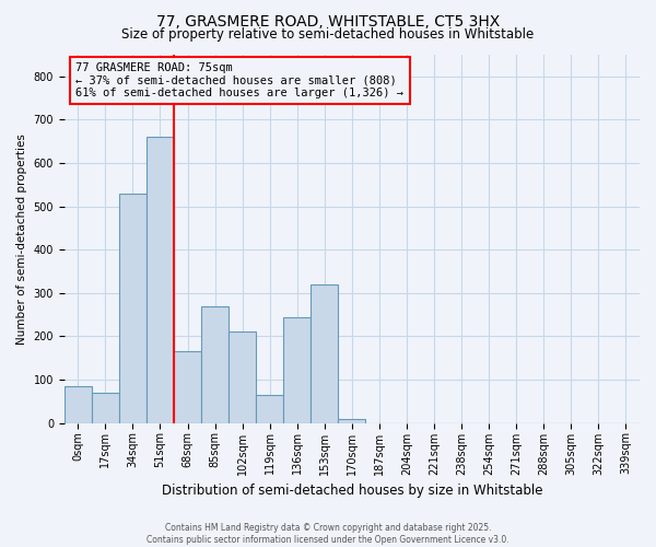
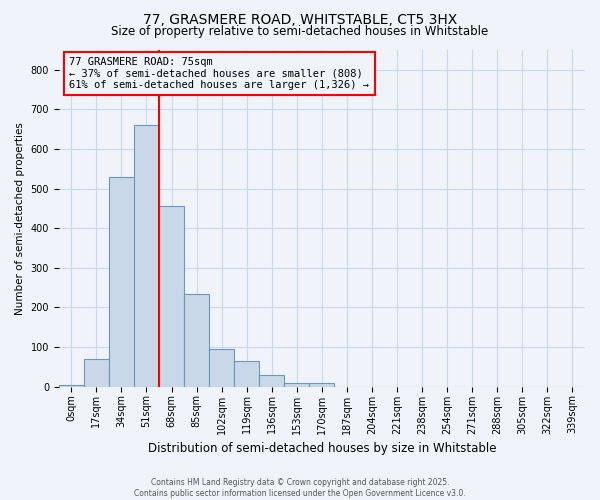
0sqm: 85 -> 3
68sqm: 165 -> 455
85sqm: 270 -> 235
102sqm: 210 -> 95
136sqm: 245 -> 30
153sqm: 320 -> 8
